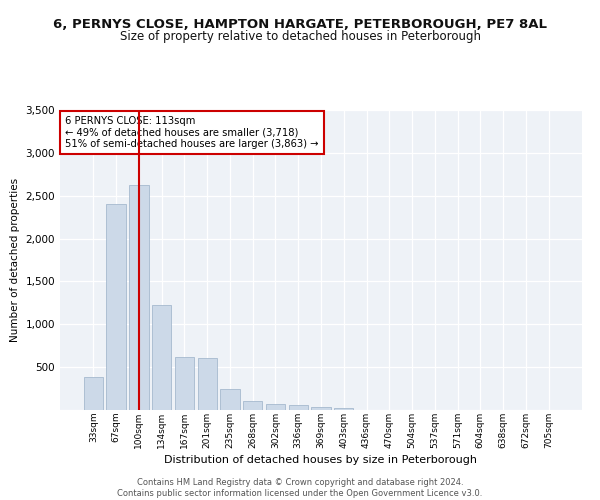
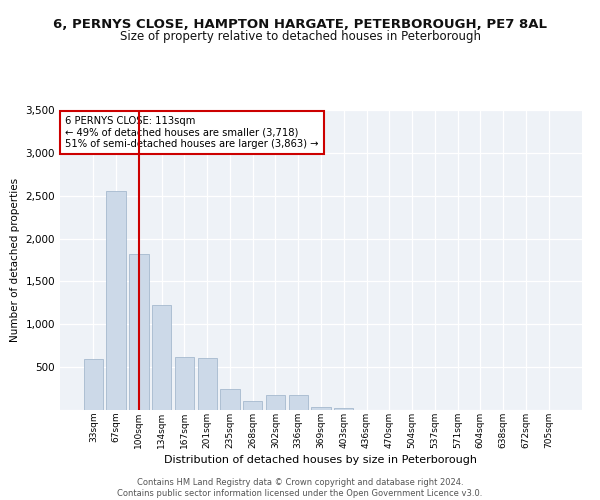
33sqm: 390 -> 600
67sqm: 2,400 -> 2,560
100sqm: 2,620 -> 1,820
302sqm: 60 -> 180
336sqm: 60 -> 180
